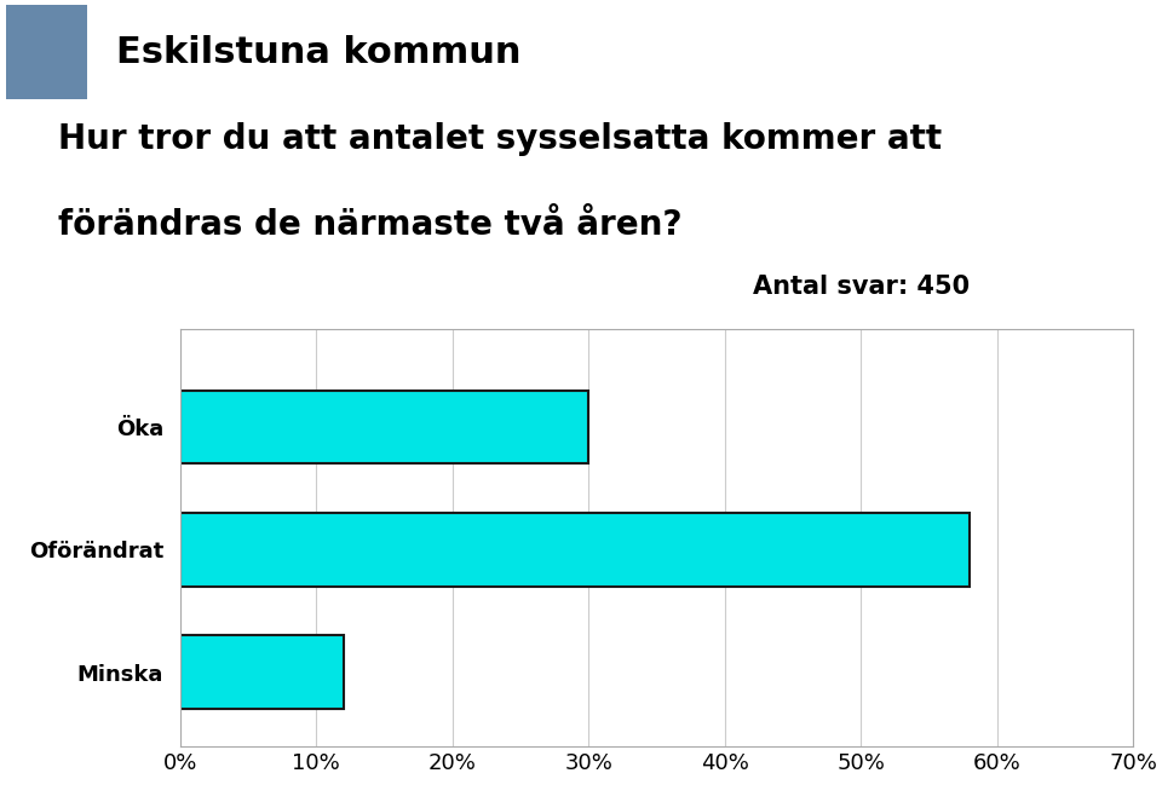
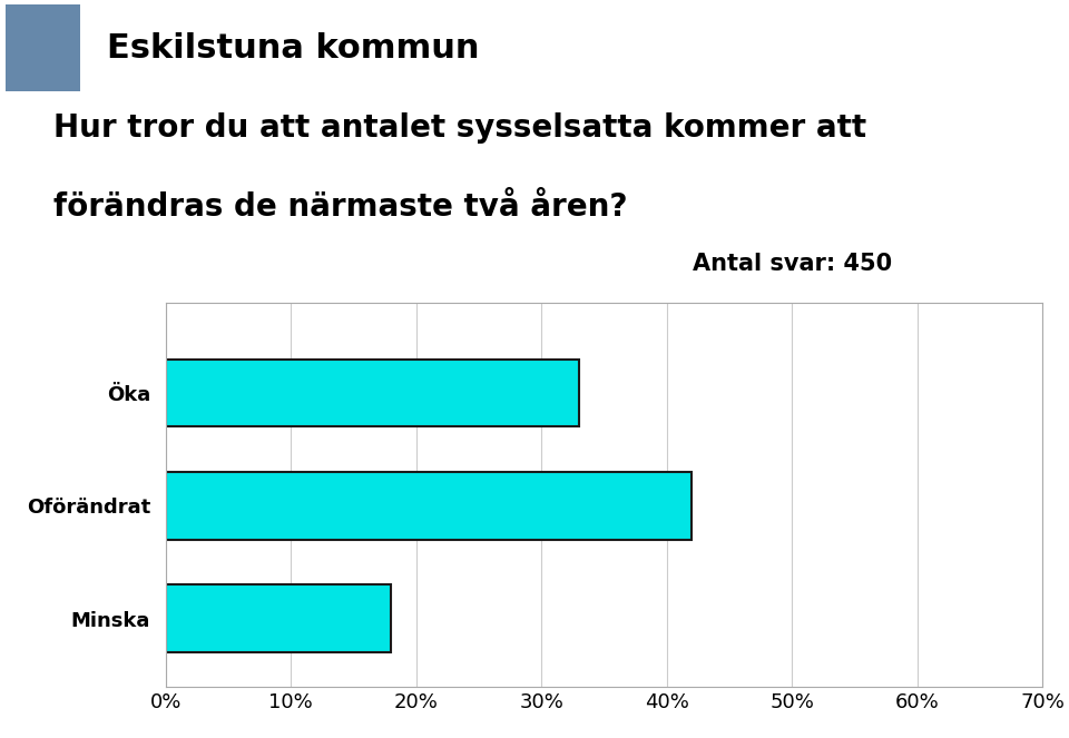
Öka: 30% -> 33%
Oförändrat: 58% -> 42%
Minska: 12% -> 18%
